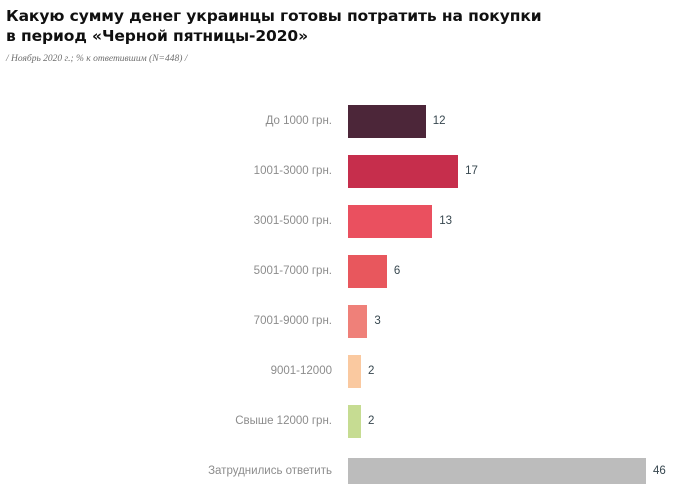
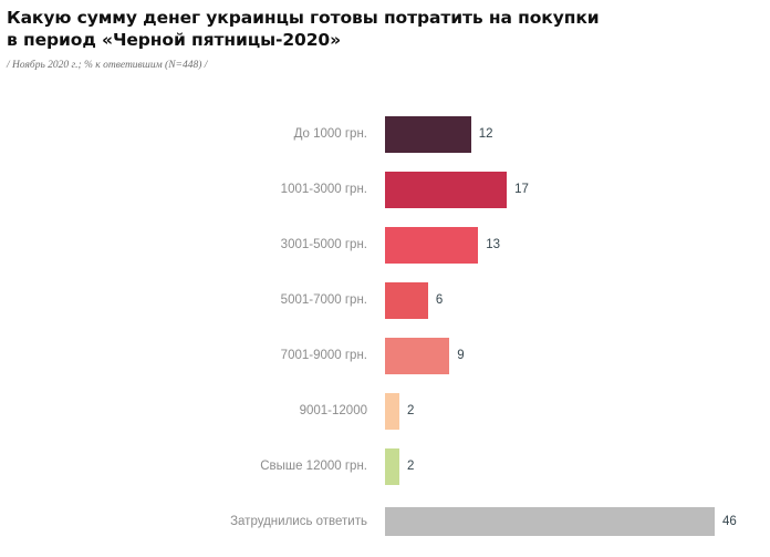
7001-9000 грн.: 3 -> 9
